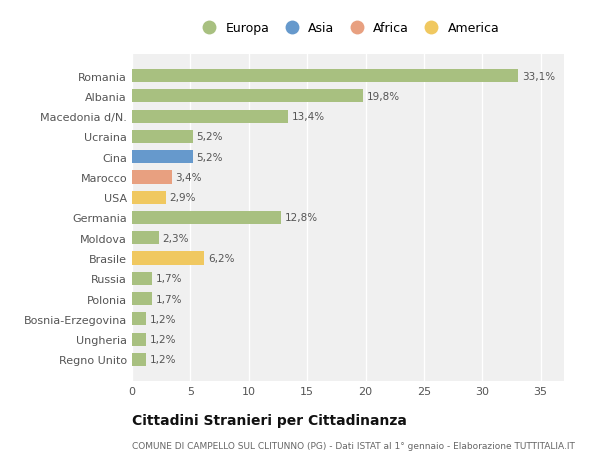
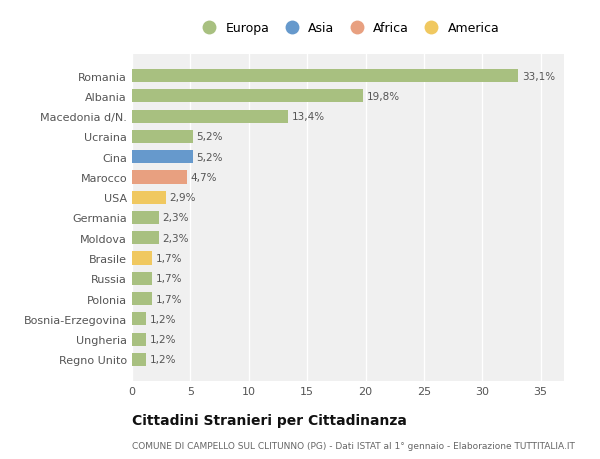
Marocco: 3,4% -> 4,7%
Germania: 12,8% -> 2,3%
Brasile: 6,2% -> 1,7%
